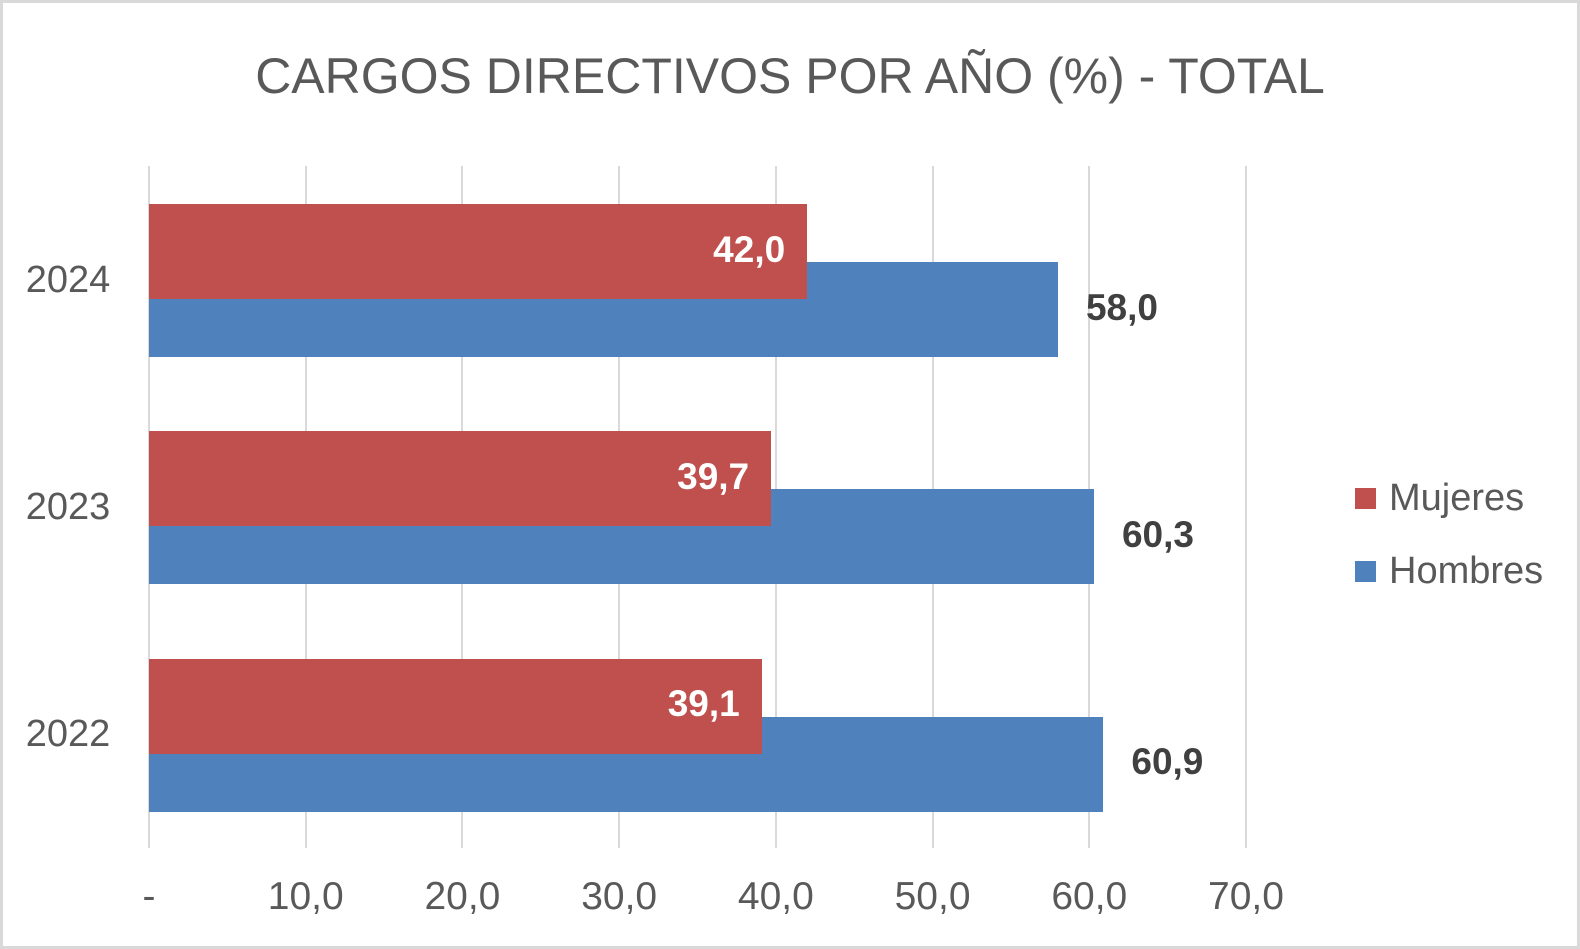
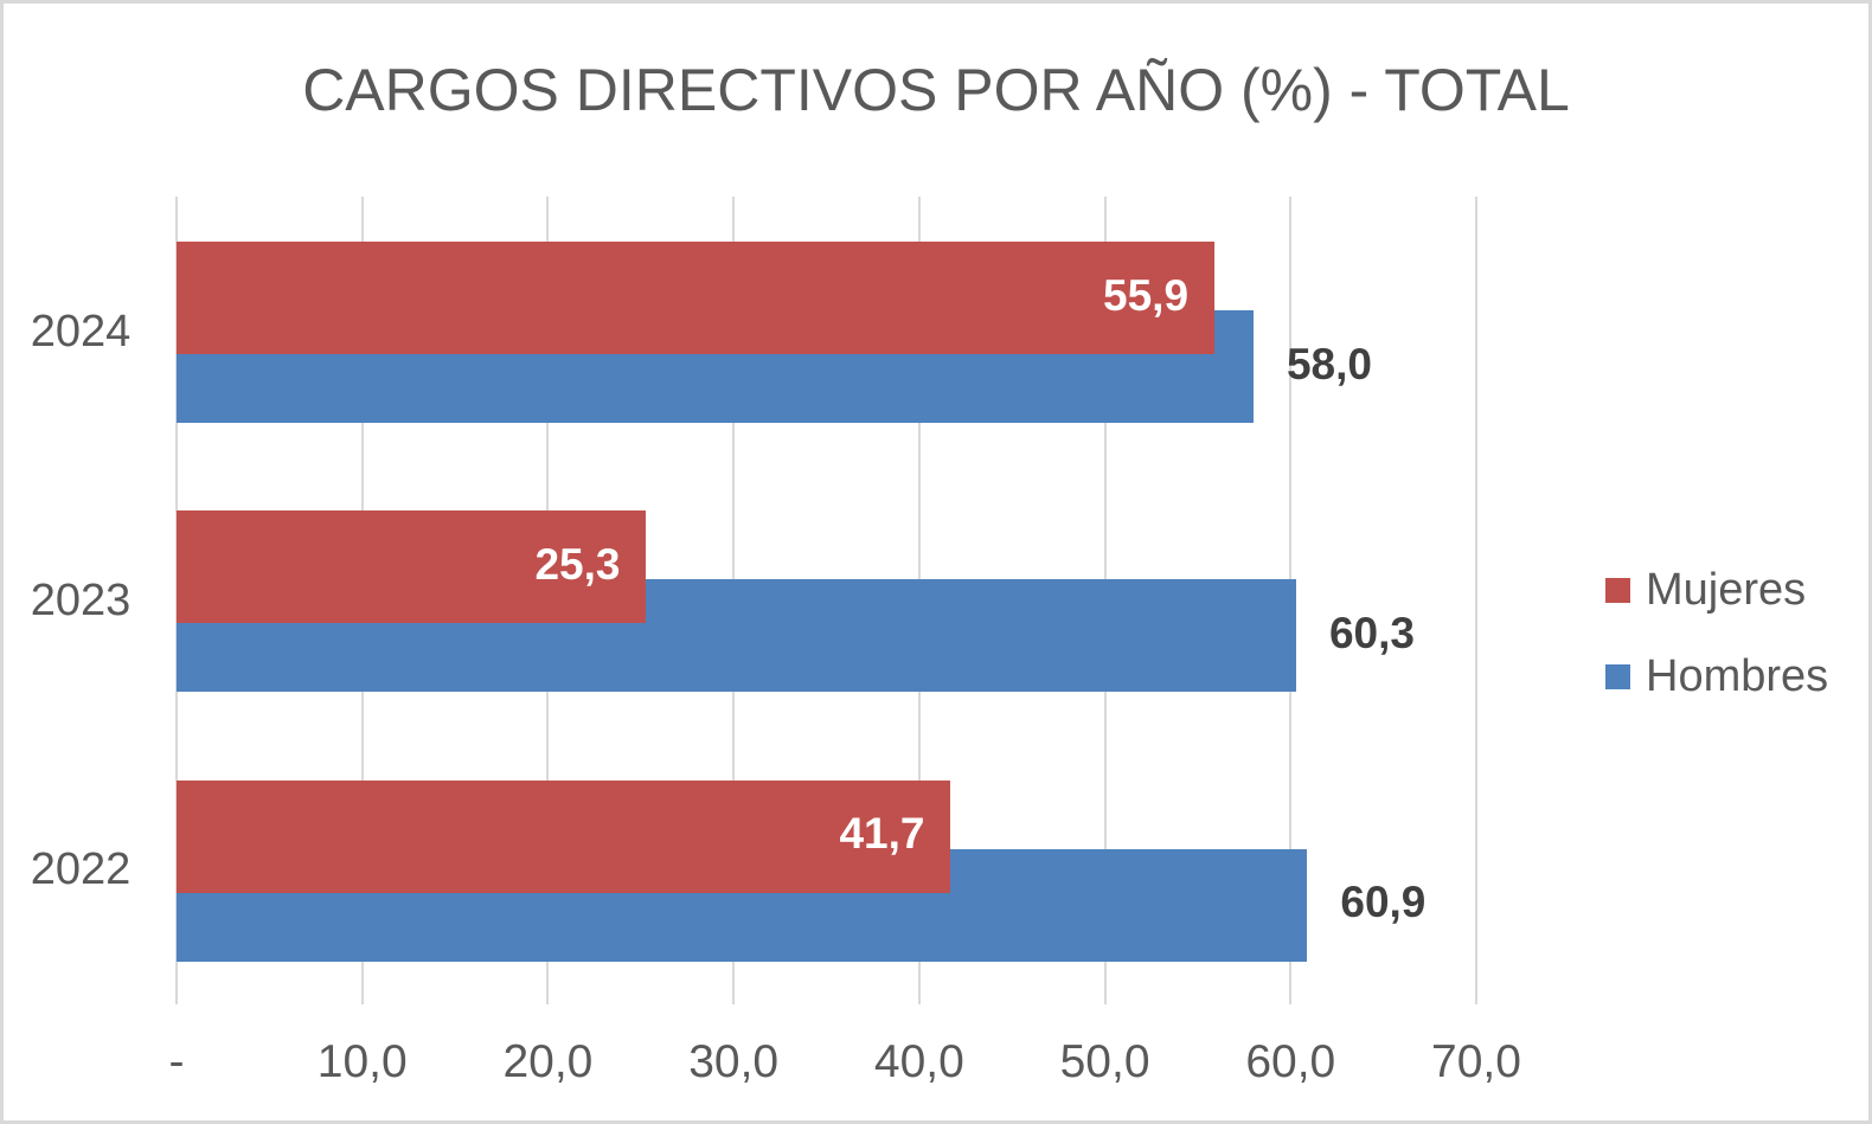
Mujeres/2024: 42,0 -> 55,9
Mujeres/2023: 39,7 -> 25,3
Mujeres/2022: 39,1 -> 41,7
